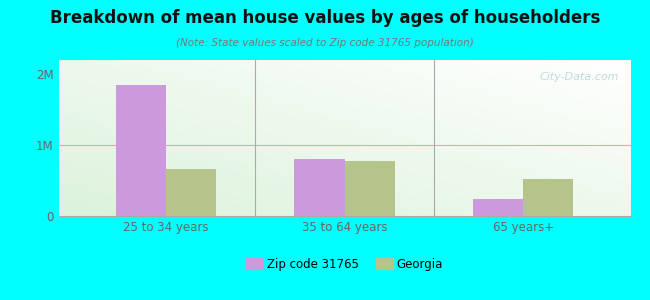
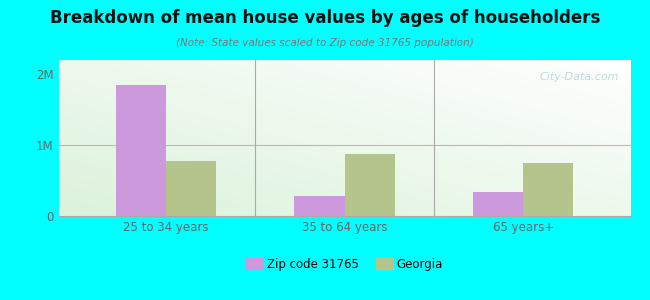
Georgia/25 to 34 years: 0.66M -> 0.77M
Zip code 31765/35 to 64 years: 0.80M -> 0.28M
Georgia/35 to 64 years: 0.78M -> 0.88M
Zip code 31765/65 years+: 0.24M -> 0.34M
Georgia/65 years+: 0.52M -> 0.75M
